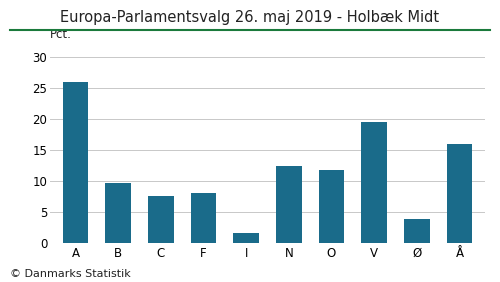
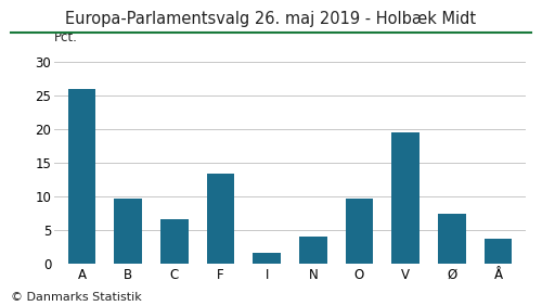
C: 7.6 -> 6.6
F: 8.0 -> 13.3
N: 12.4 -> 4.0
O: 11.8 -> 9.7
Ø: 3.8 -> 7.4
Å: 16.0 -> 3.6
